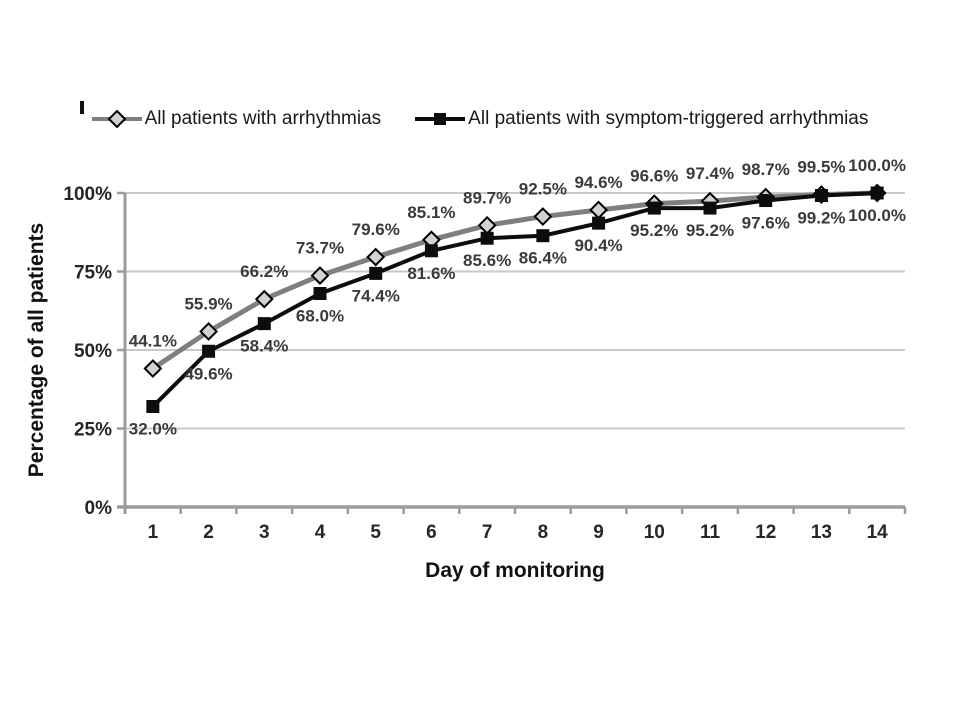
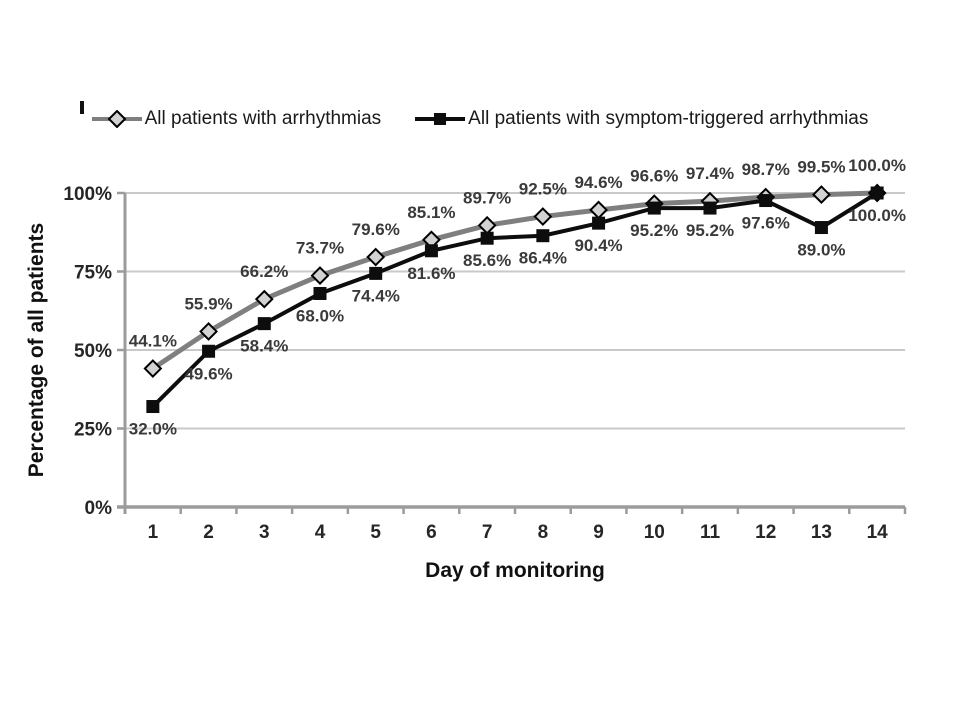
All patients with symptom-triggered arrhythmias/13: 99.2% -> 89.0%
